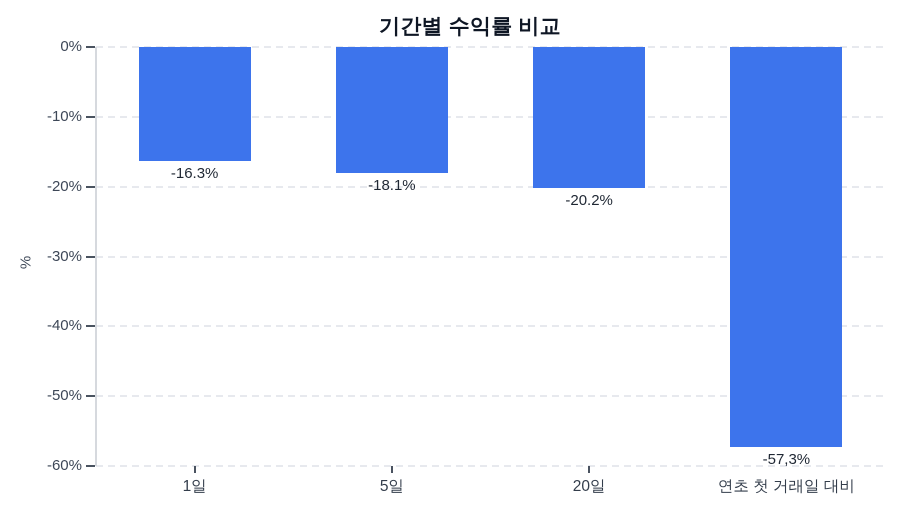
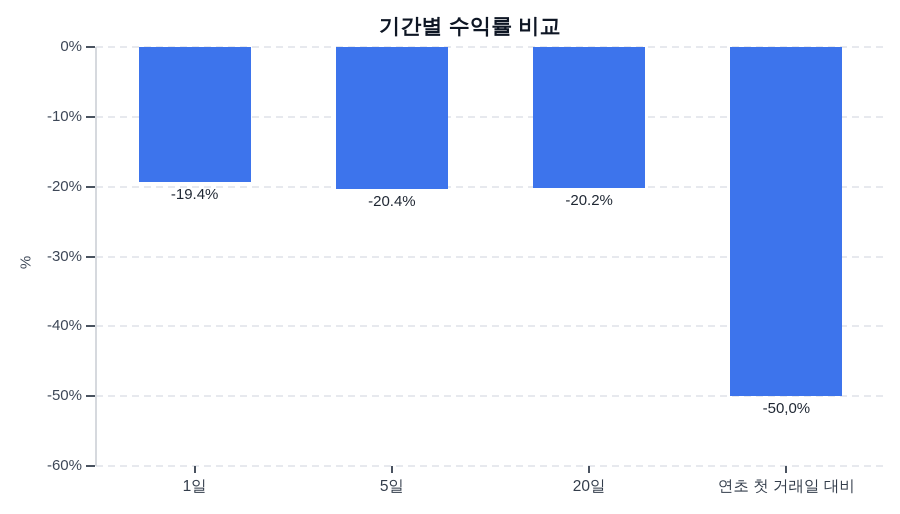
1일: -16.3% -> -19.4%
5일: -18.1% -> -20.4%
연초 첫 거래일 대비: -57,3% -> -50,0%
